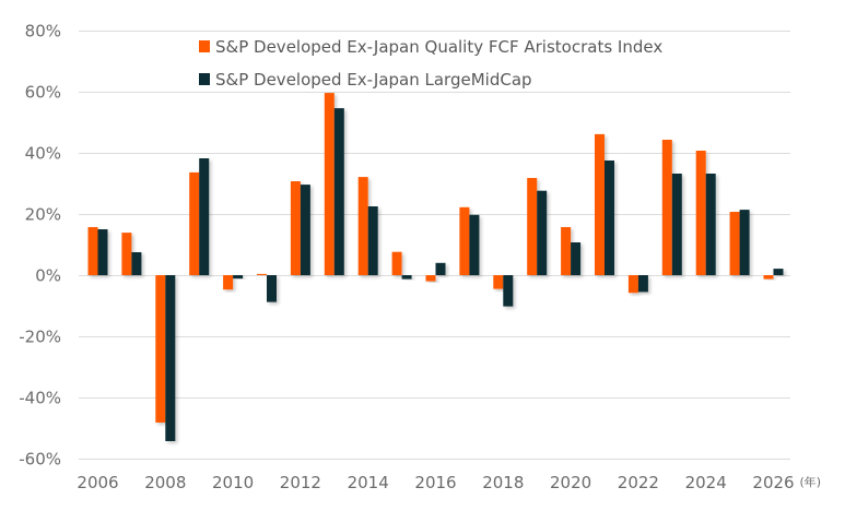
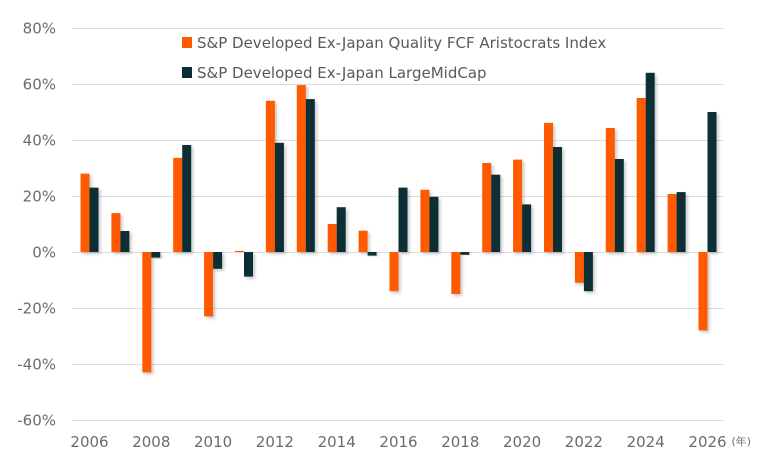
S&P Developed Ex-Japan Quality FCF Aristocrats Index/2006: 16% -> 28%
S&P Developed Ex-Japan LargeMidCap/2006: 15% -> 23%
S&P Developed Ex-Japan Quality FCF Aristocrats Index/2008: -48% -> -43%
S&P Developed Ex-Japan LargeMidCap/2008: -54% -> -2%
S&P Developed Ex-Japan Quality FCF Aristocrats Index/2010: -5% -> -23%
S&P Developed Ex-Japan LargeMidCap/2010: -1% -> -6%
S&P Developed Ex-Japan Quality FCF Aristocrats Index/2012: 31% -> 54%
S&P Developed Ex-Japan LargeMidCap/2012: 30% -> 39%
S&P Developed Ex-Japan Quality FCF Aristocrats Index/2014: 32% -> 10%
S&P Developed Ex-Japan LargeMidCap/2014: 22% -> 16%
S&P Developed Ex-Japan Quality FCF Aristocrats Index/2016: -2% -> -14%
S&P Developed Ex-Japan LargeMidCap/2016: 4% -> 23%
S&P Developed Ex-Japan Quality FCF Aristocrats Index/2018: -4% -> -15%
S&P Developed Ex-Japan LargeMidCap/2018: -10% -> -1%
S&P Developed Ex-Japan Quality FCF Aristocrats Index/2020: 16% -> 33%
S&P Developed Ex-Japan LargeMidCap/2020: 11% -> 17%
S&P Developed Ex-Japan Quality FCF Aristocrats Index/2022: -6% -> -11%
S&P Developed Ex-Japan LargeMidCap/2022: -6% -> -14%
S&P Developed Ex-Japan Quality FCF Aristocrats Index/2024: 41% -> 55%
S&P Developed Ex-Japan LargeMidCap/2024: 33% -> 64%
S&P Developed Ex-Japan Quality FCF Aristocrats Index/2026: -1% -> -28%
S&P Developed Ex-Japan LargeMidCap/2026: 2% -> 50%
